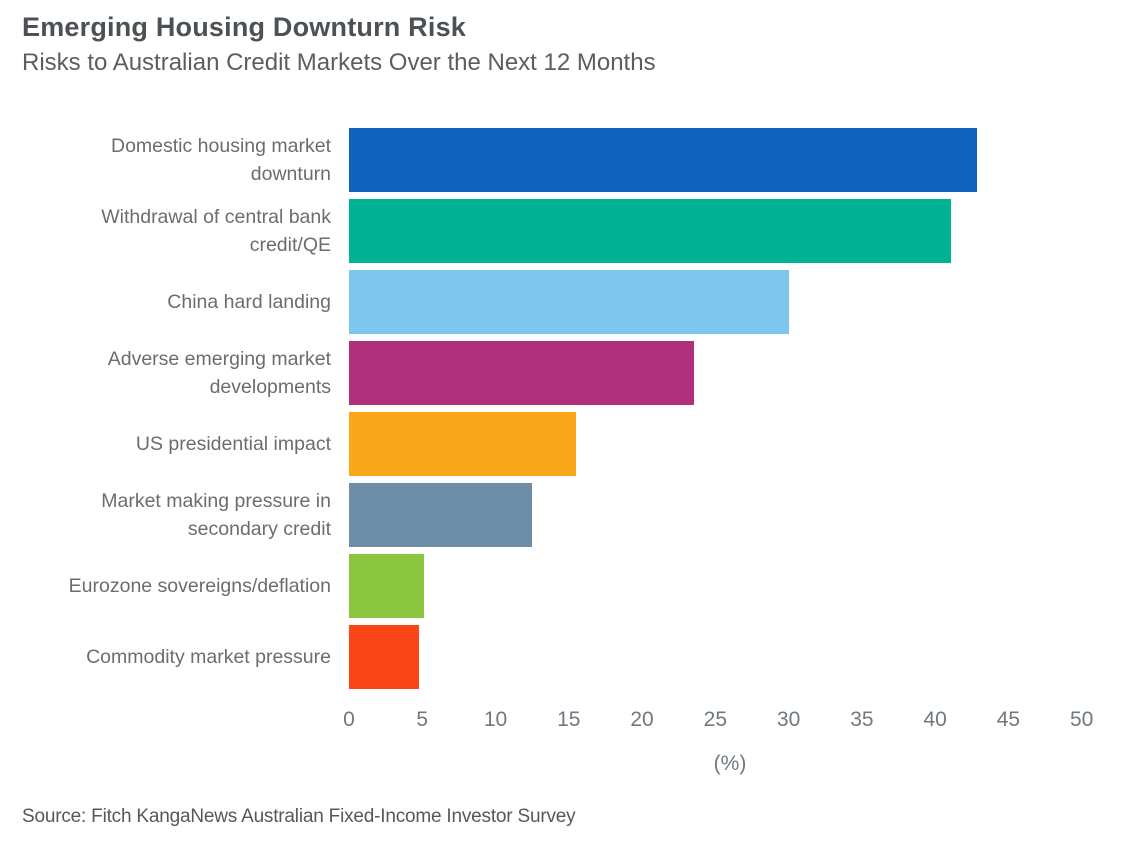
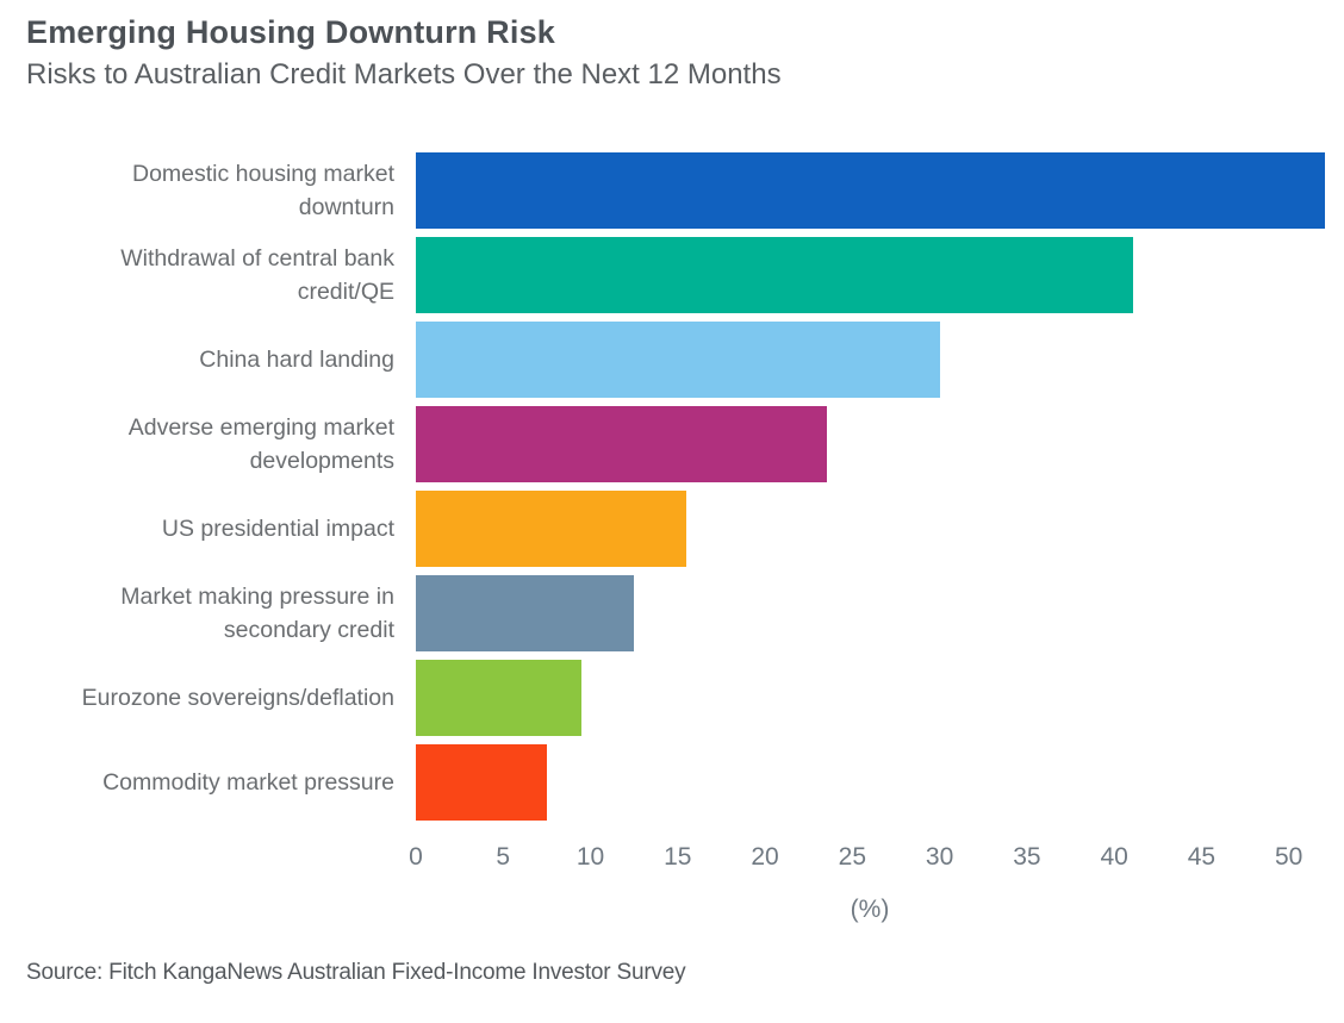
Domestic housing market downturn: 42.8 -> 52.0
Eurozone sovereigns/deflation: 5.1 -> 9.5
Commodity market pressure: 4.8 -> 7.5
